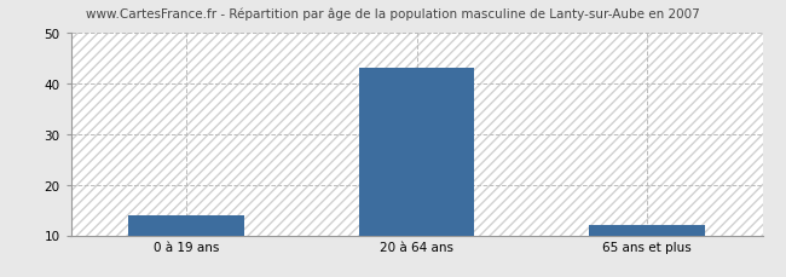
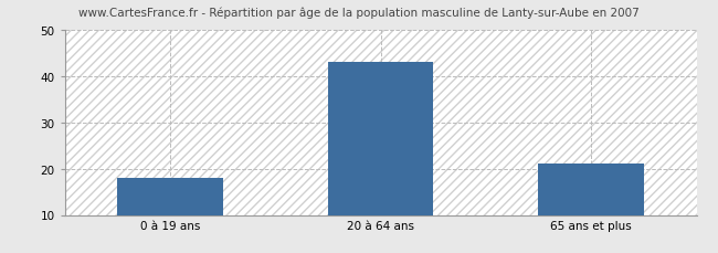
0 à 19 ans: 14 -> 18
65 ans et plus: 12 -> 21
